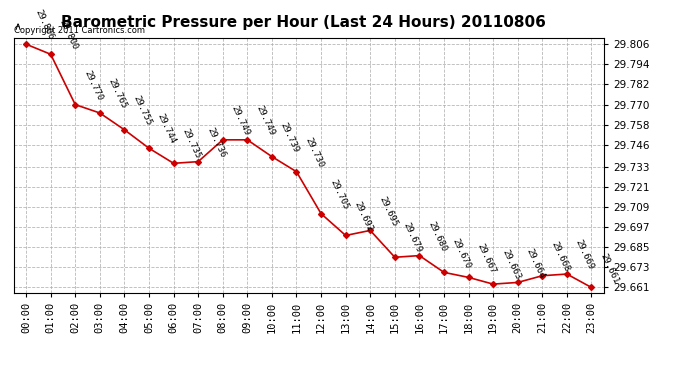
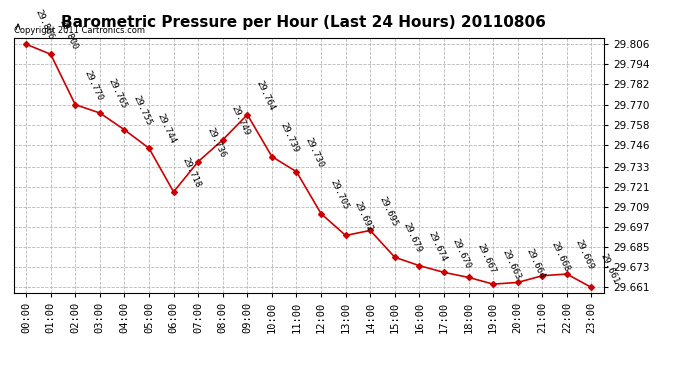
06:00: 29.735 -> 29.718
09:00: 29.749 -> 29.764
16:00: 29.680 -> 29.674
